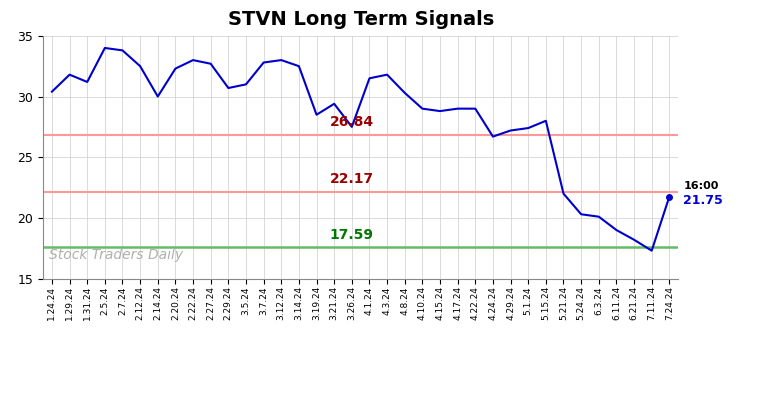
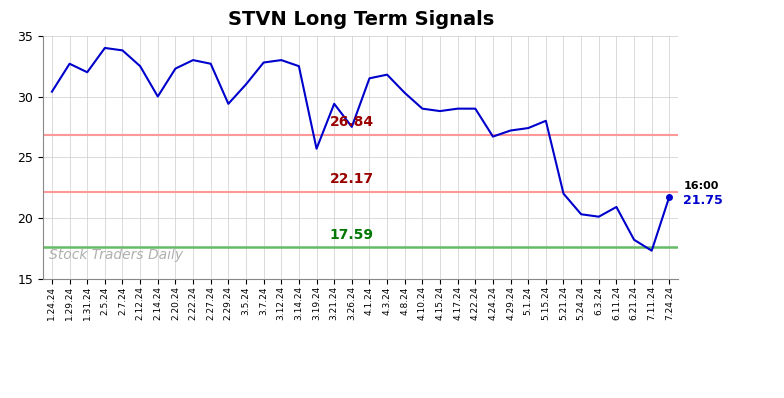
1.29.24: 31.8 -> 32.7
1.31.24: 31.2 -> 32.0
2.29.24: 30.7 -> 29.4
3.19.24: 28.5 -> 25.7
6.11.24: 19.0 -> 20.9
